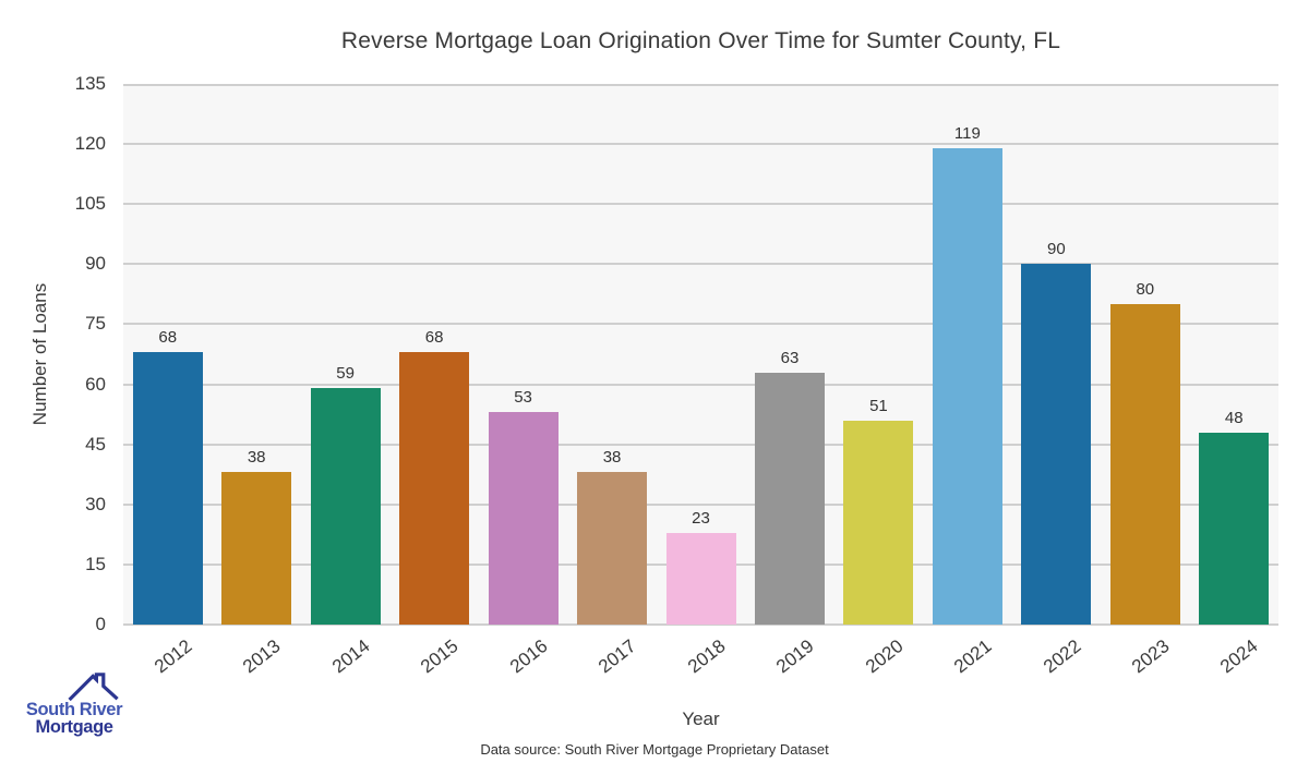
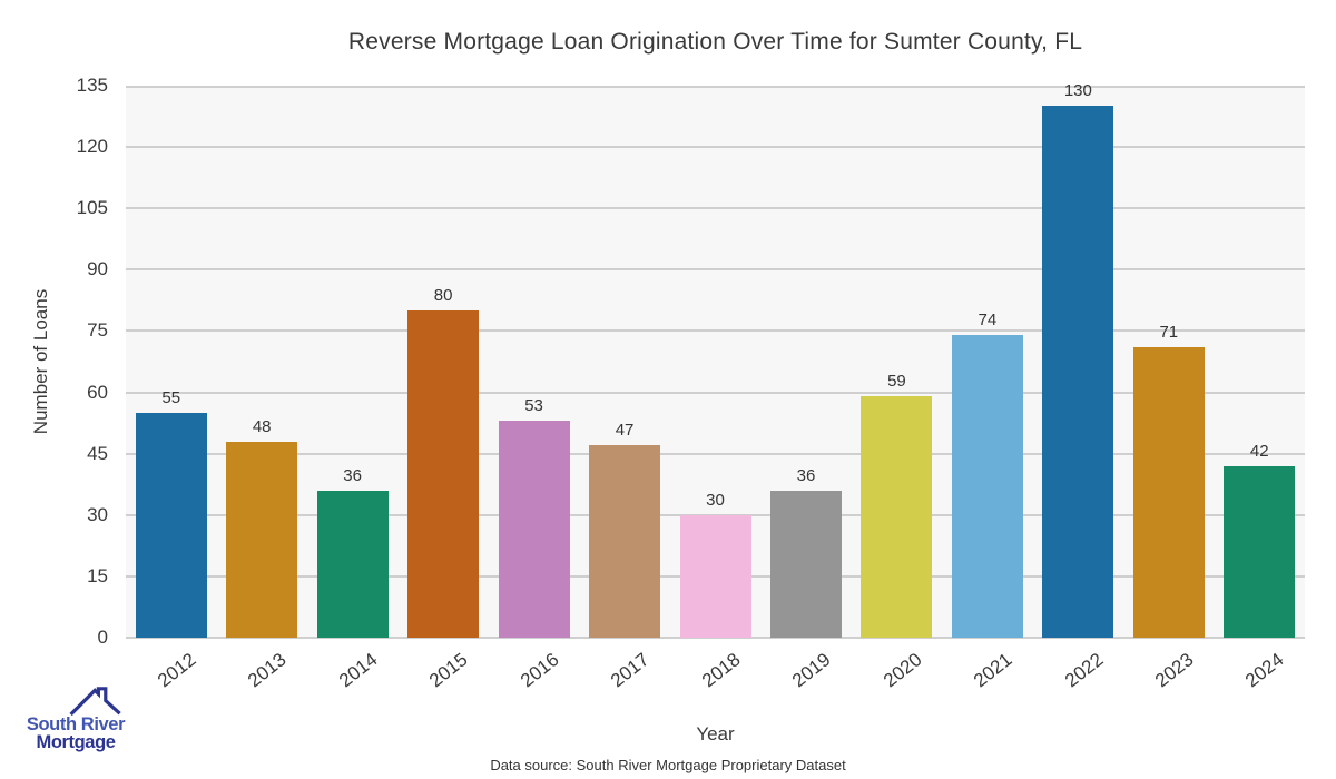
2012: 68 -> 55
2013: 38 -> 48
2014: 59 -> 36
2015: 68 -> 80
2017: 38 -> 47
2018: 23 -> 30
2019: 63 -> 36
2020: 51 -> 59
2021: 119 -> 74
2022: 90 -> 130
2023: 80 -> 71
2024: 48 -> 42
